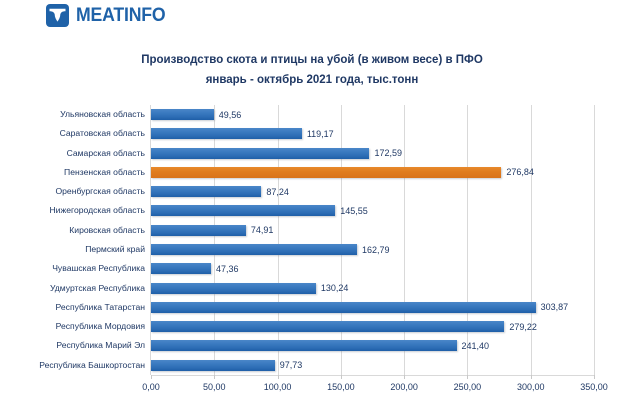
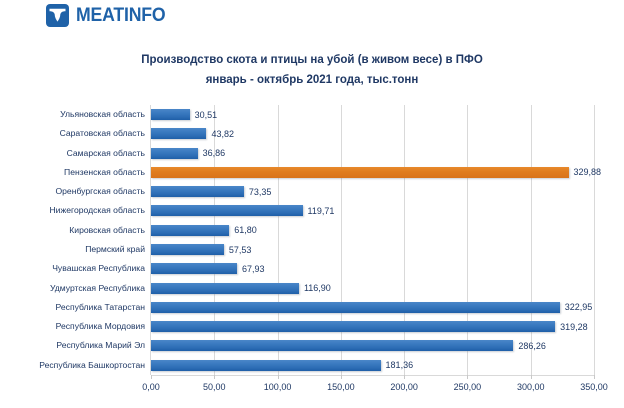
Ульяновская область: 49,56 -> 30,51
Саратовская область: 119,17 -> 43,82
Самарская область: 172,59 -> 36,86
Пензенская область: 276,84 -> 329,88
Оренбургская область: 87,24 -> 73,35
Нижегородская область: 145,55 -> 119,71
Кировская область: 74,91 -> 61,80
Пермский край: 162,79 -> 57,53
Чувашская Республика: 47,36 -> 67,93
Удмуртская Республика: 130,24 -> 116,90
Республика Татарстан: 303,87 -> 322,95
Республика Мордовия: 279,22 -> 319,28
Республика Марий Эл: 241,40 -> 286,26
Республика Башкортостан: 97,73 -> 181,36
